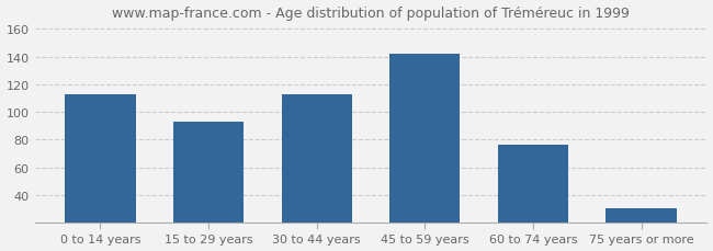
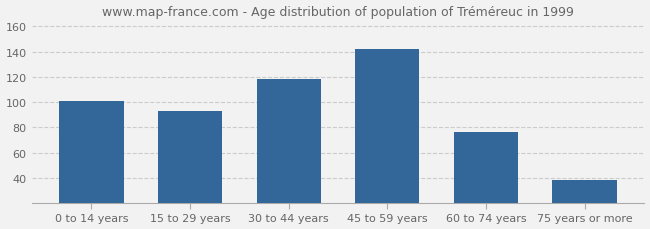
0 to 14 years: 113 -> 101
30 to 44 years: 113 -> 118
75 years or more: 30 -> 38
